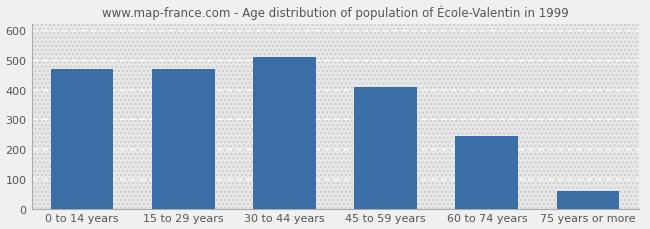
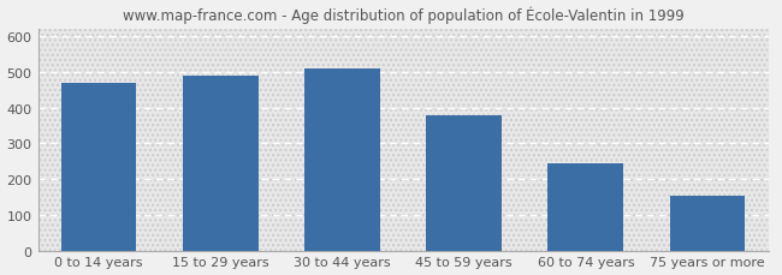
15 to 29 years: 470 -> 490
45 to 59 years: 408 -> 380
75 years or more: 58 -> 155
